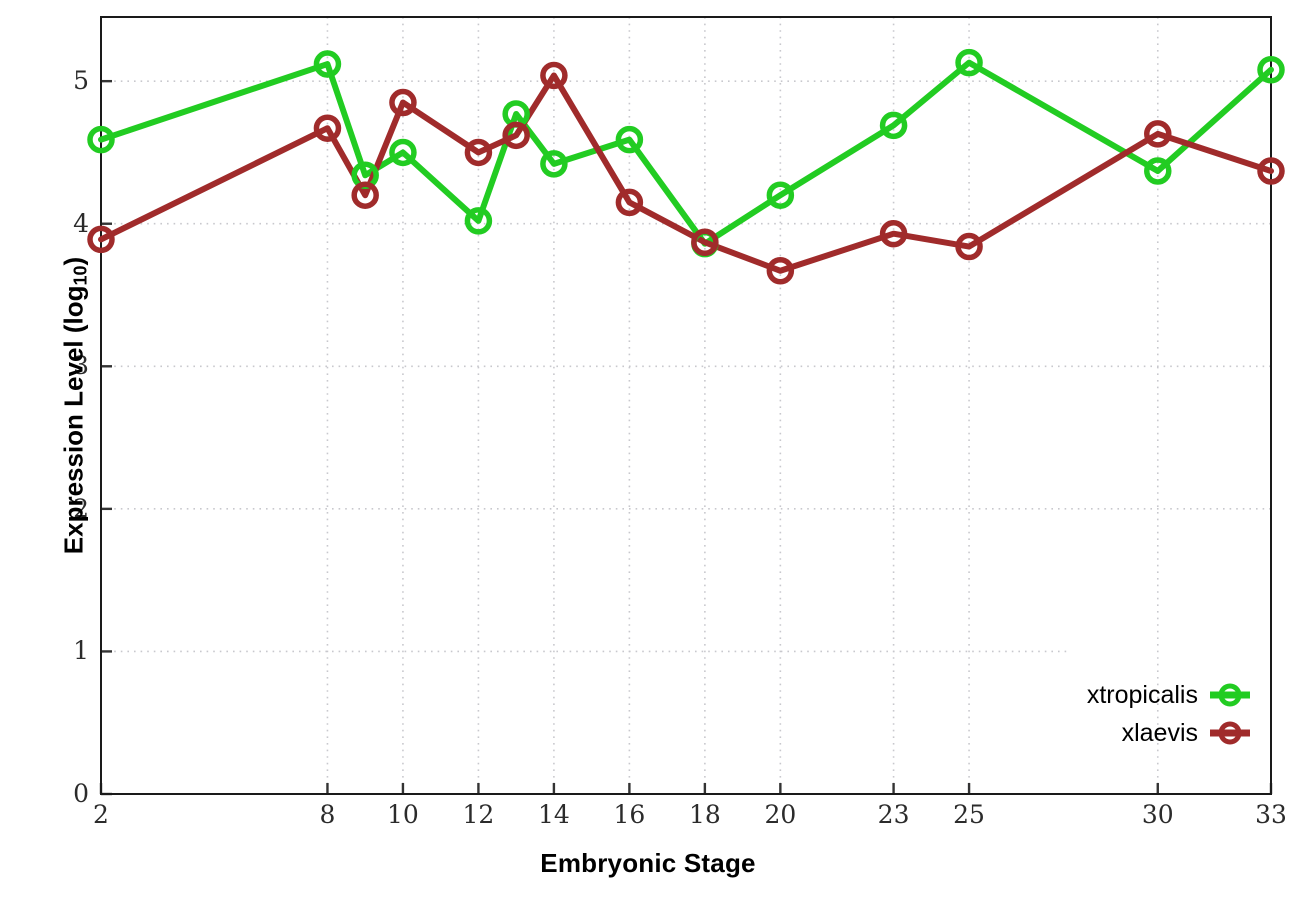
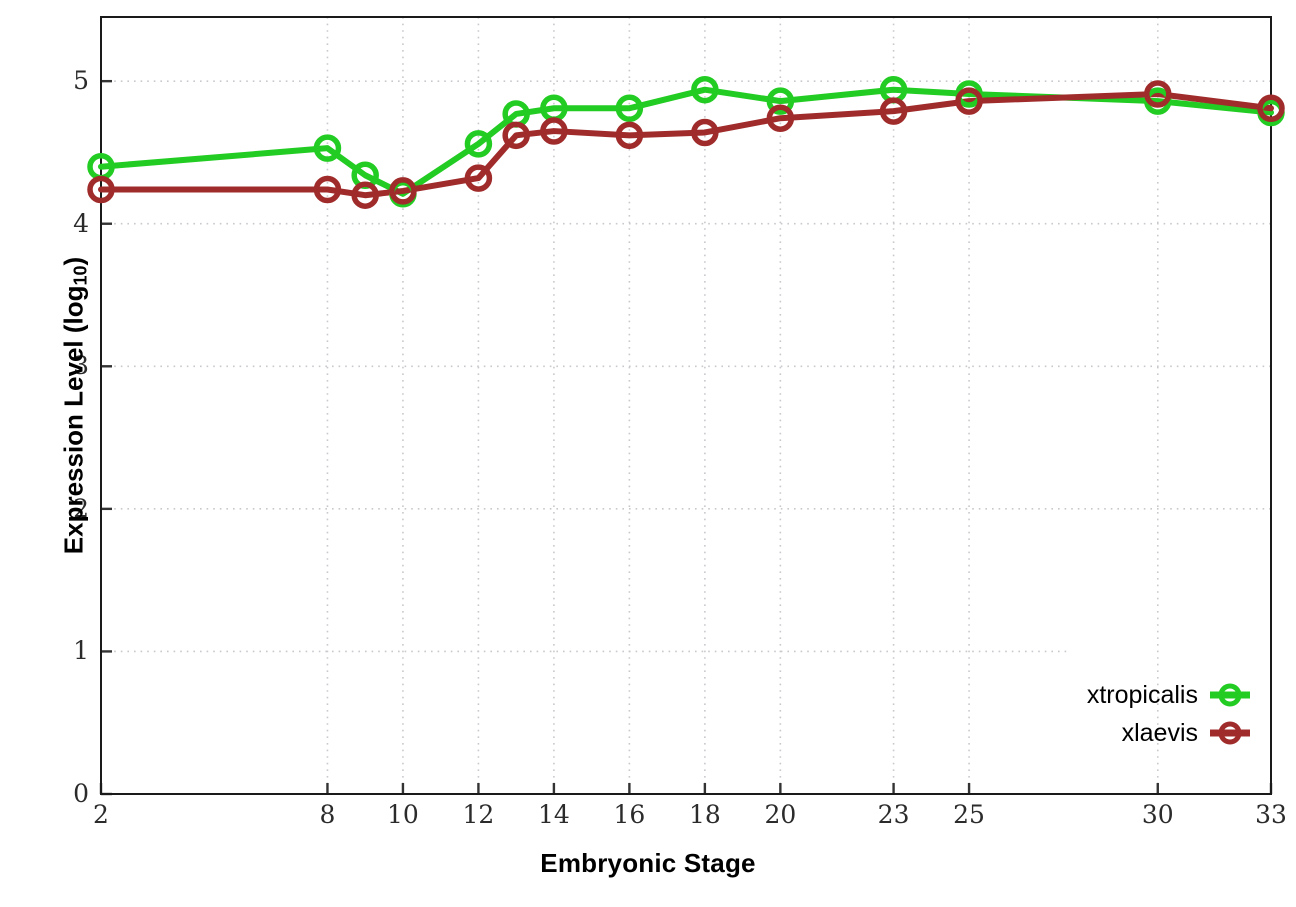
xtropicalis/2: 4.59 -> 4.40
xlaevis/2: 3.89 -> 4.24
xtropicalis/8: 5.12 -> 4.53
xlaevis/8: 4.67 -> 4.24
xtropicalis/10: 4.50 -> 4.21
xlaevis/10: 4.85 -> 4.23
xtropicalis/12: 4.02 -> 4.56
xlaevis/12: 4.50 -> 4.32
xtropicalis/14: 4.42 -> 4.81
xlaevis/14: 5.04 -> 4.65
xtropicalis/16: 4.59 -> 4.81
xlaevis/16: 4.15 -> 4.62
xtropicalis/18: 3.86 -> 4.94
xlaevis/18: 3.87 -> 4.64
xtropicalis/20: 4.20 -> 4.86
xlaevis/20: 3.67 -> 4.74
xtropicalis/23: 4.69 -> 4.94
xlaevis/23: 3.93 -> 4.79
xtropicalis/25: 5.13 -> 4.91
xlaevis/25: 3.84 -> 4.86
xtropicalis/30: 4.37 -> 4.86
xlaevis/30: 4.63 -> 4.91
xtropicalis/33: 5.08 -> 4.78
xlaevis/33: 4.37 -> 4.81
